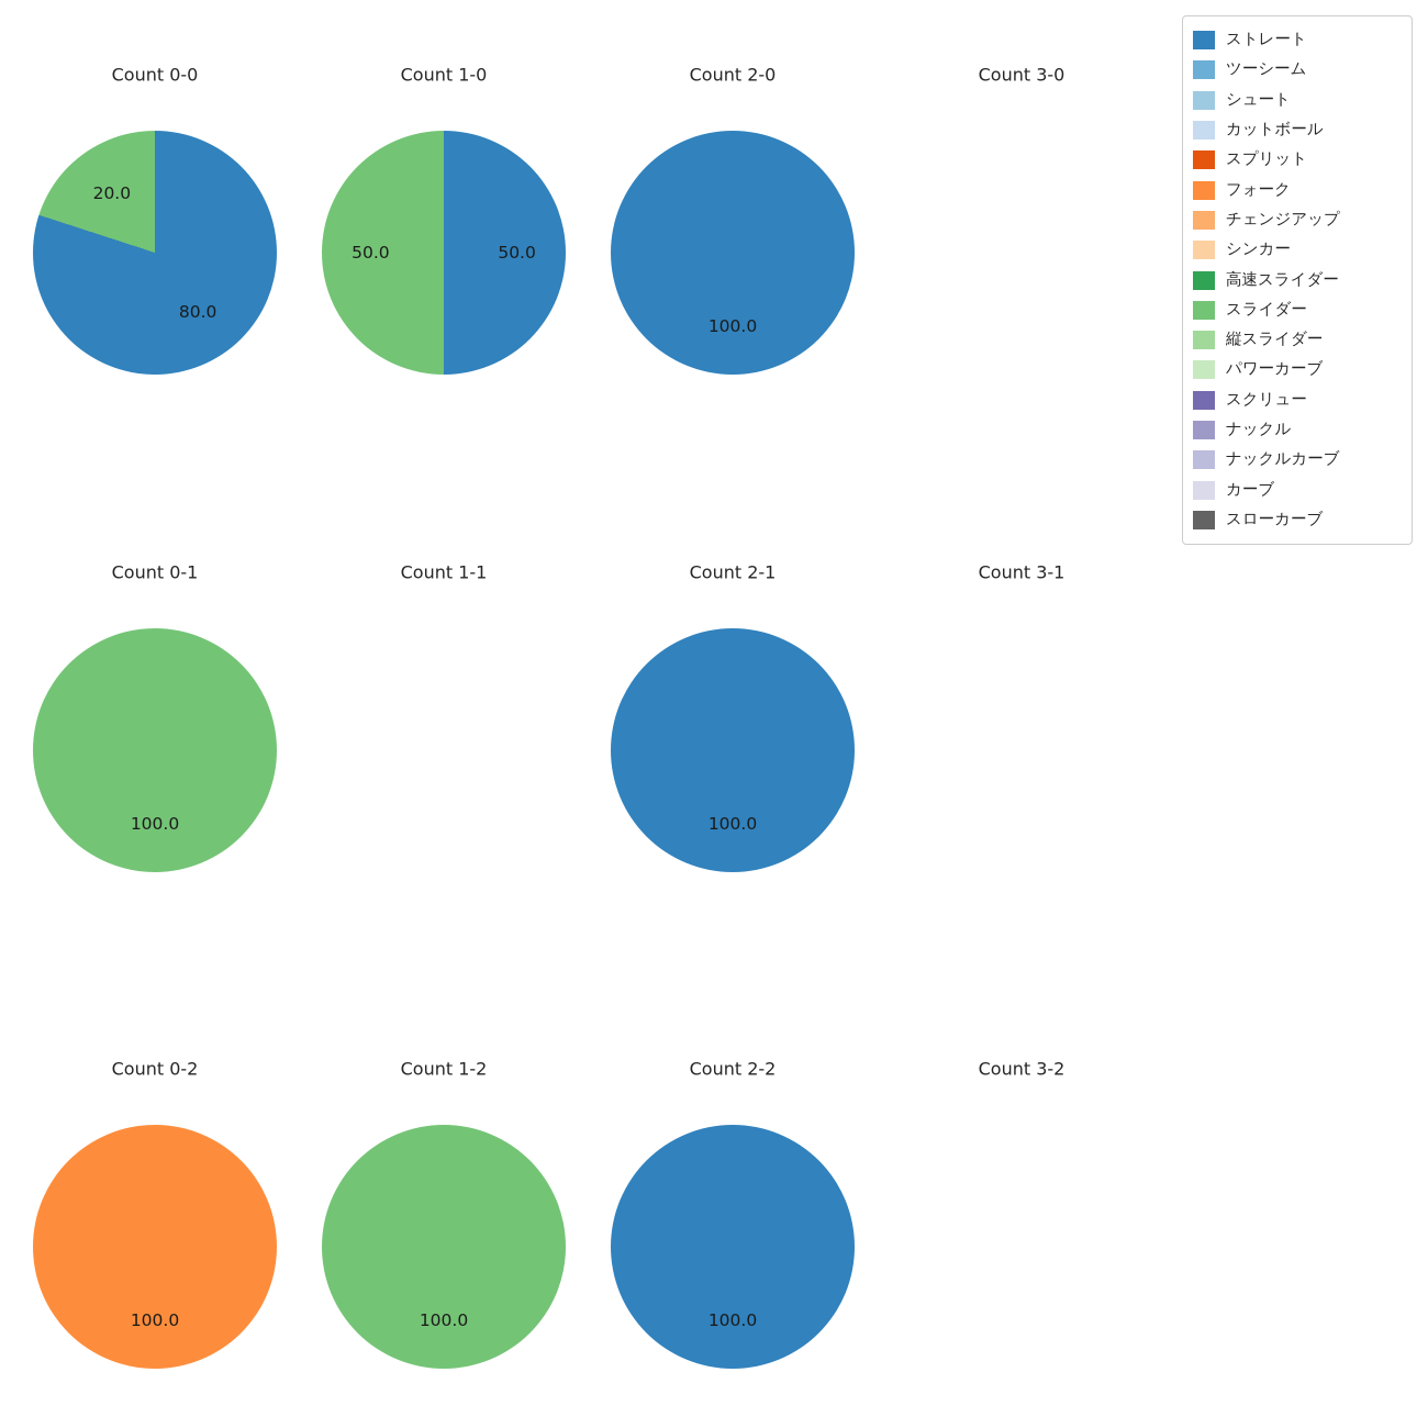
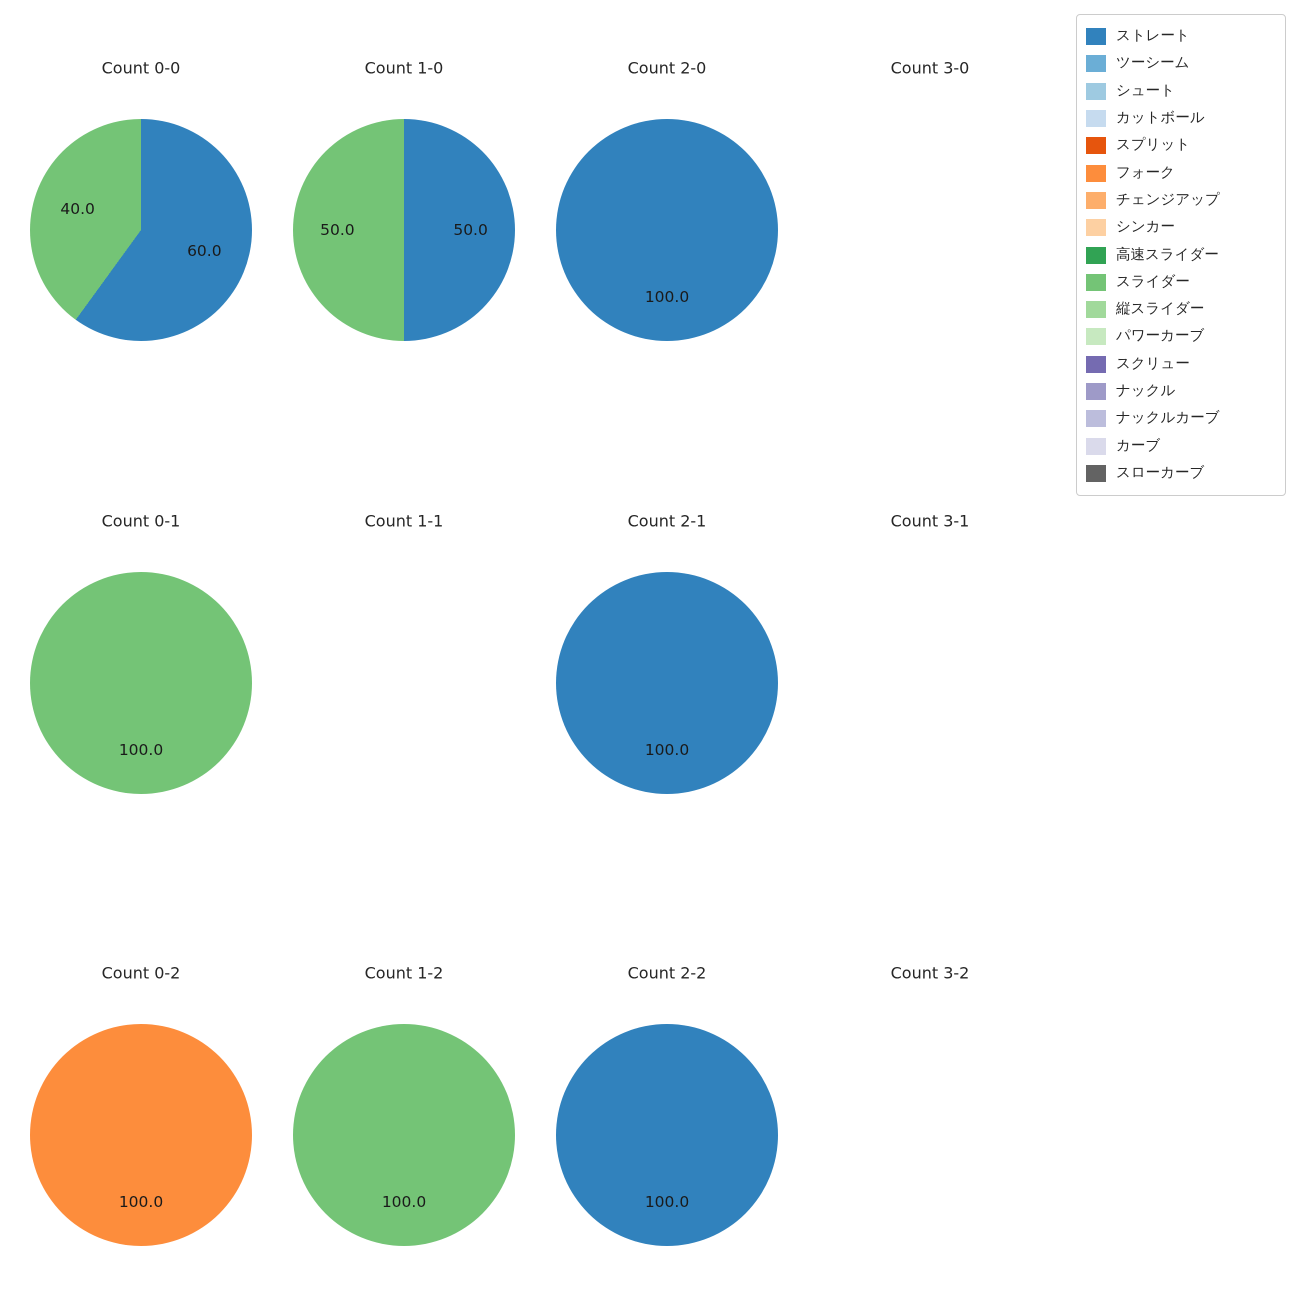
Count 0-0/ストレート: 80.0 -> 60.0
Count 0-0/スライダー: 20.0 -> 40.0
